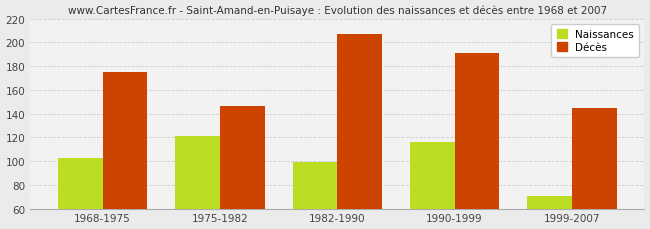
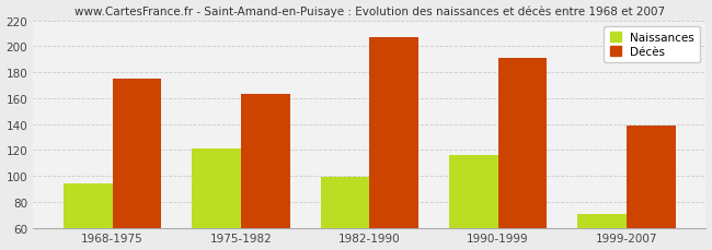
Naissances/1968-1975: 103 -> 94
Décès/1975-1982: 146 -> 163
Décès/1999-2007: 145 -> 139
